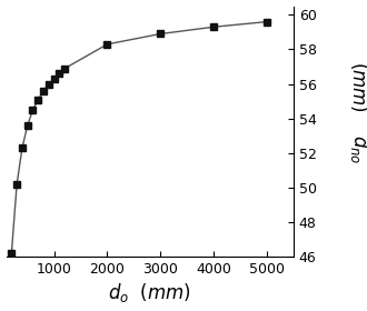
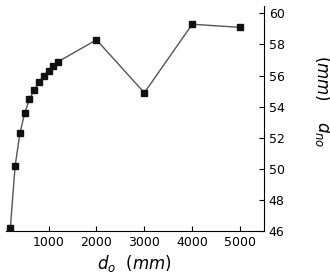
3000: 58.9 -> 54.9
5000: 59.6 -> 59.1
